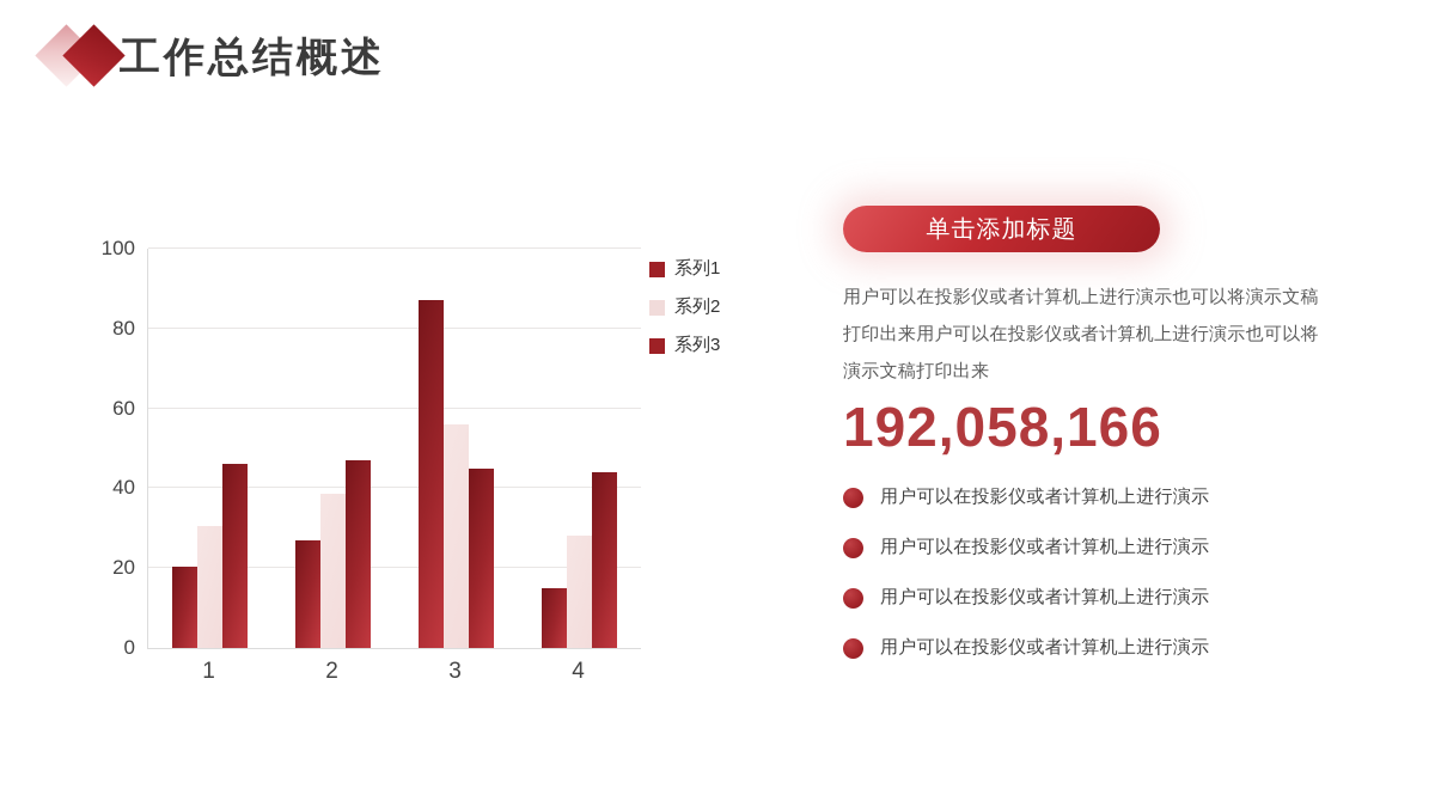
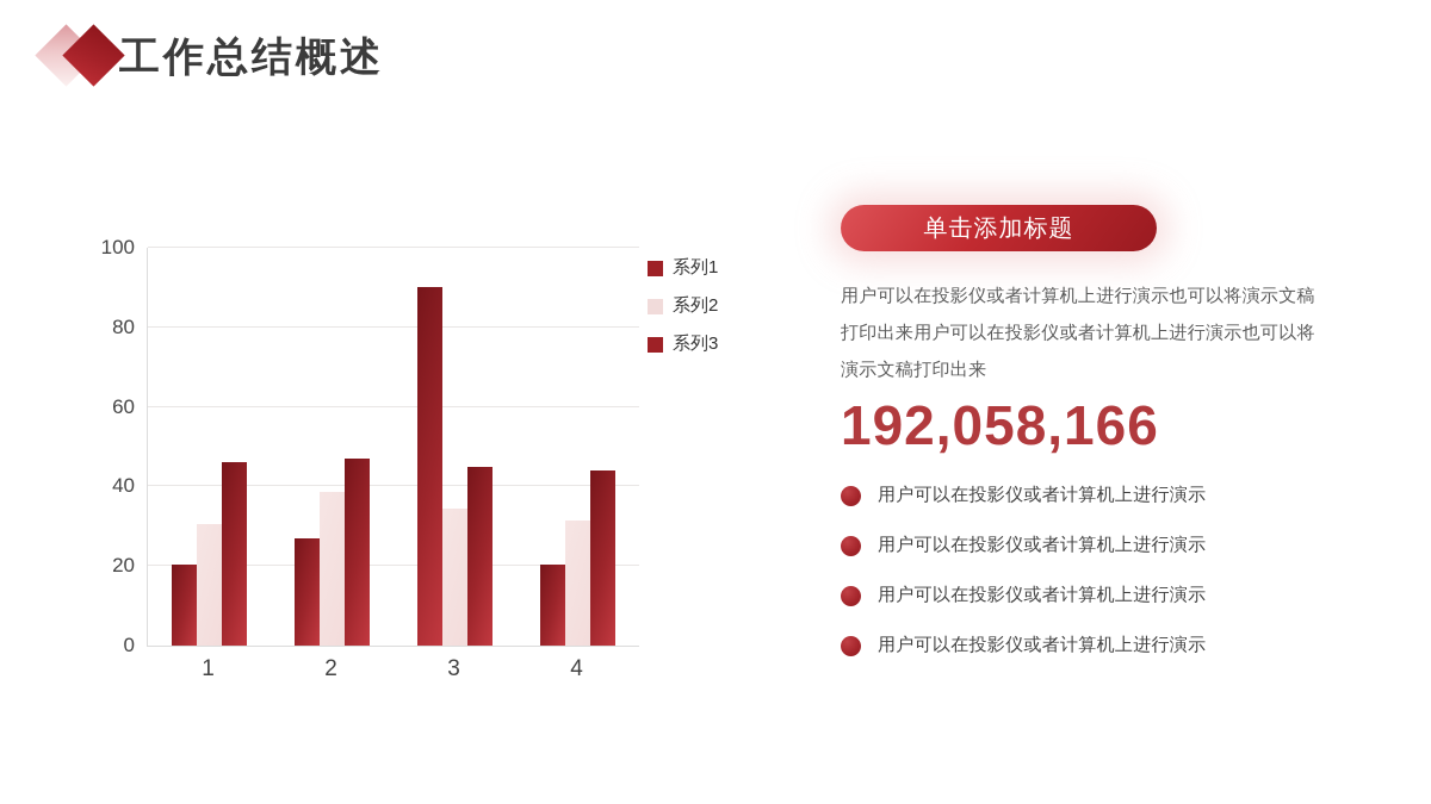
系列1/3: 87 -> 90
系列2/3: 56 -> 34
系列1/4: 15 -> 20
系列2/4: 28 -> 32
